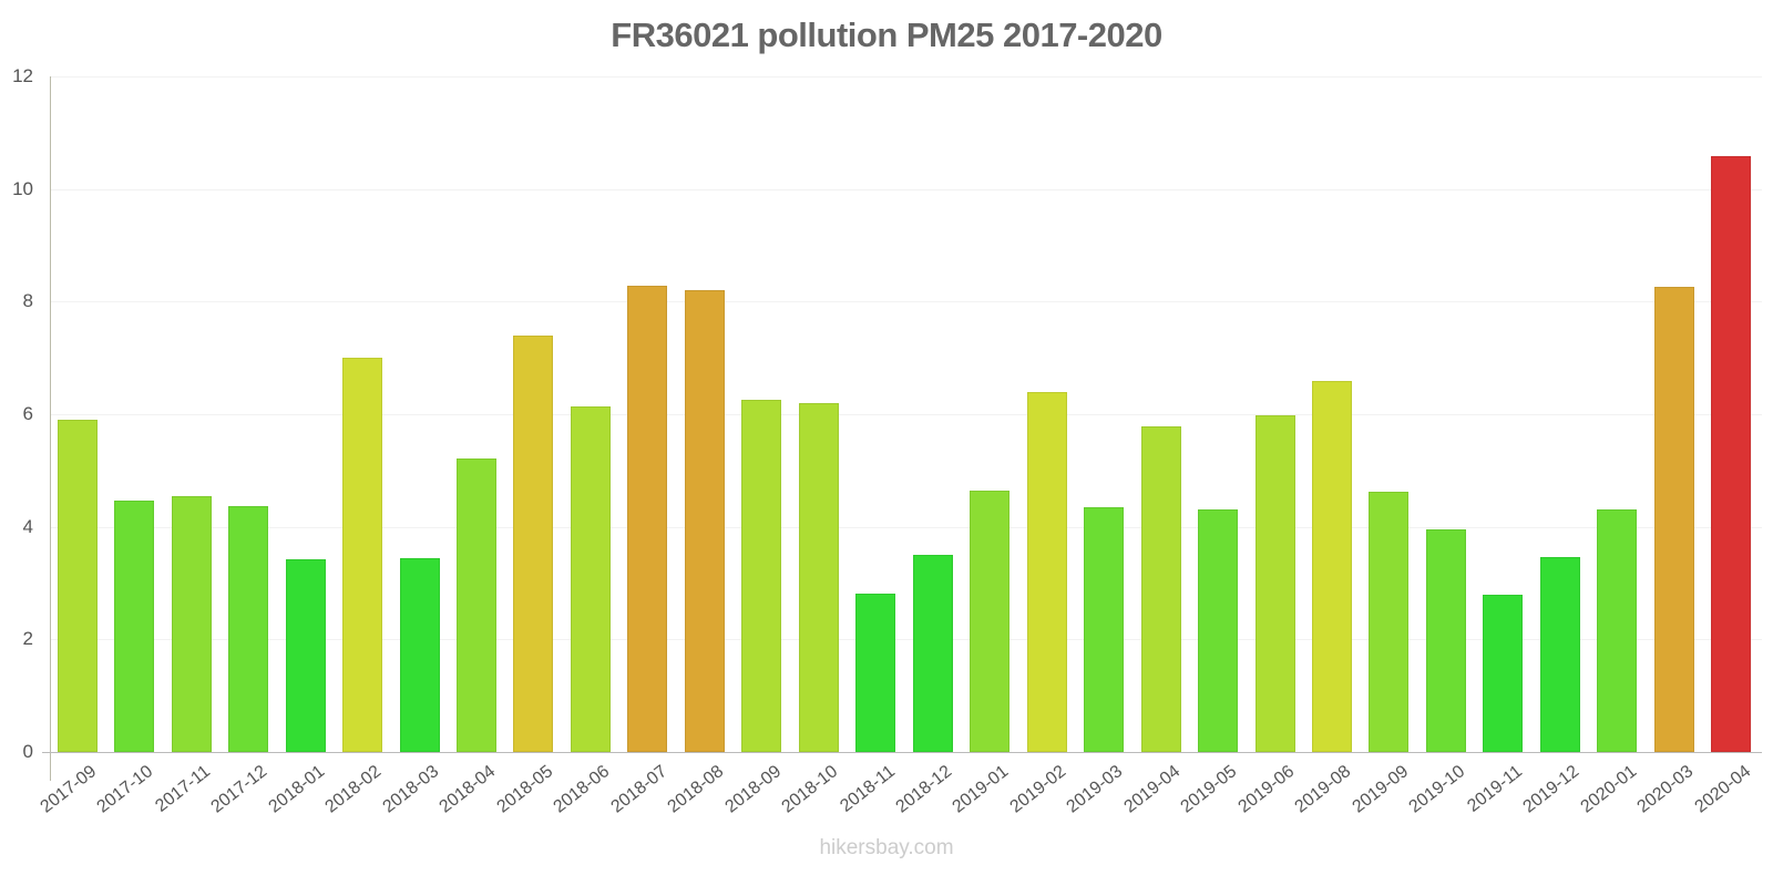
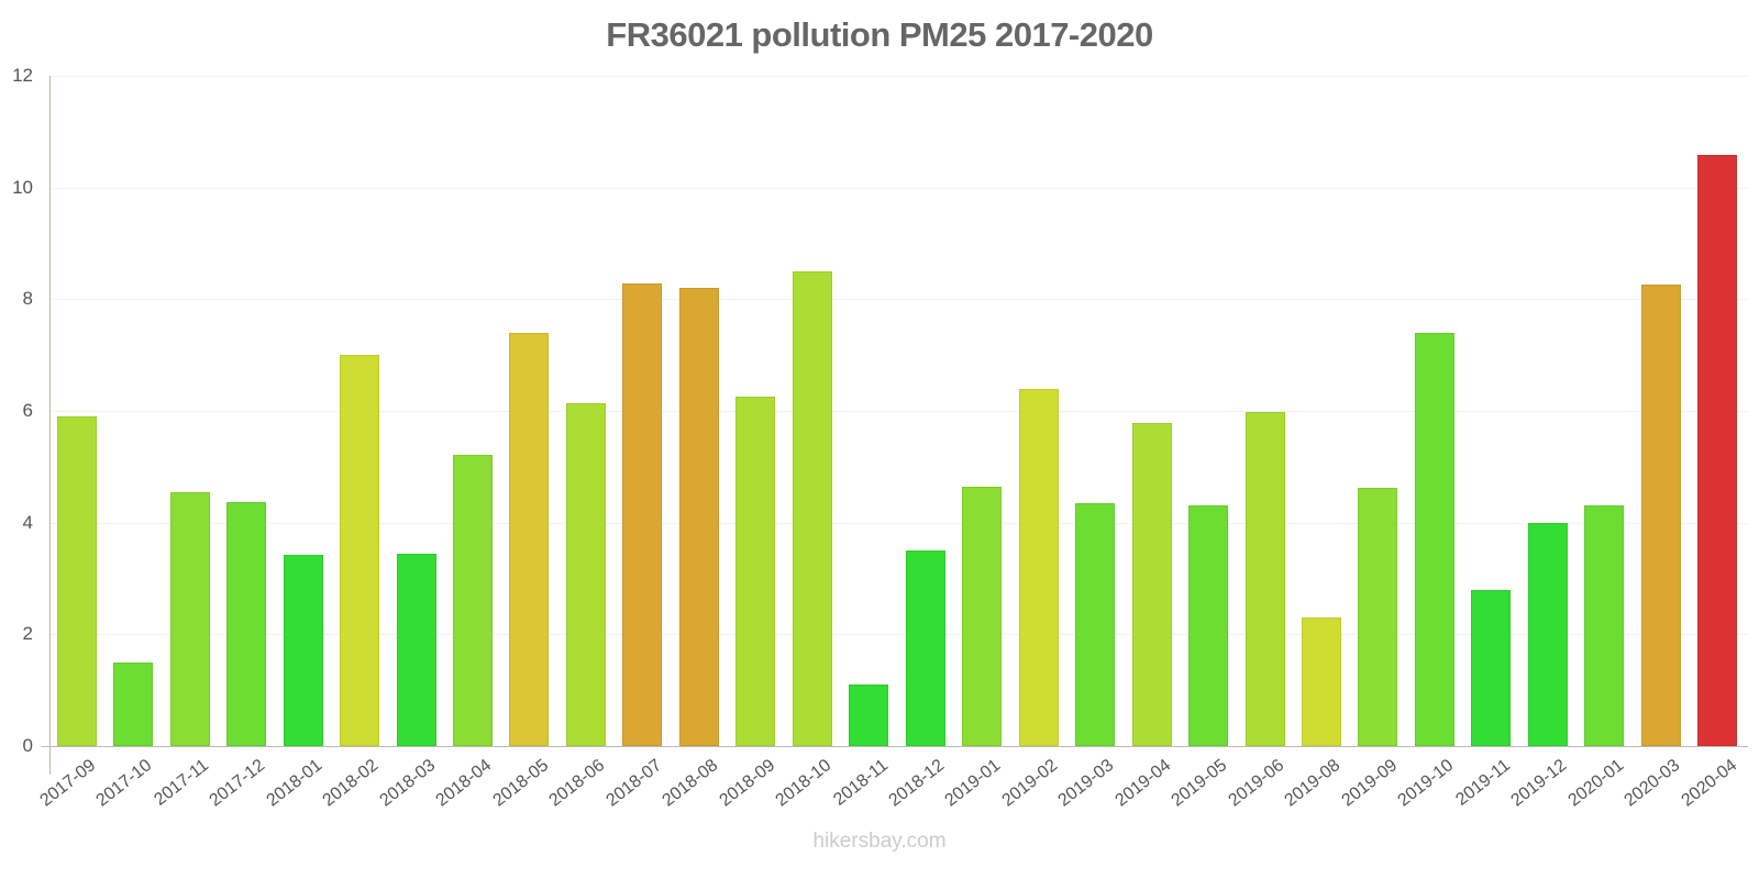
2017-10: 4.5 -> 1.5
2018-10: 6.2 -> 8.5
2018-11: 2.8 -> 1.1
2019-08: 6.6 -> 2.3
2019-10: 4.0 -> 7.4
2019-12: 3.5 -> 4.0
